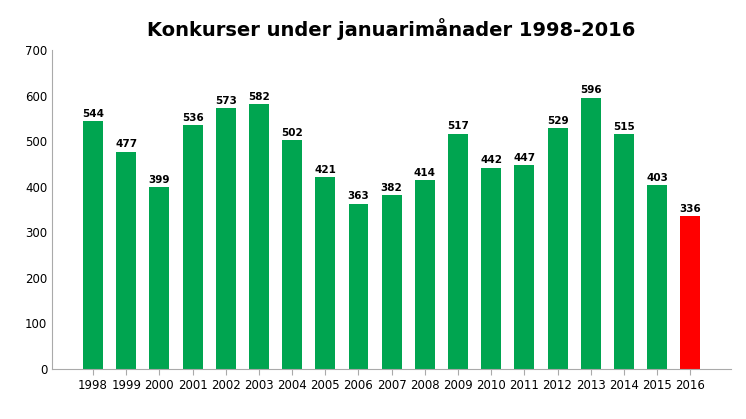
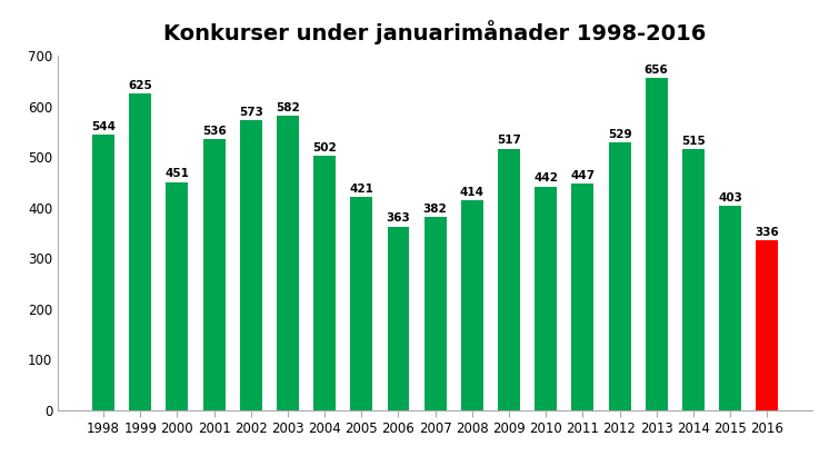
1999: 477 -> 625
2000: 399 -> 451
2013: 596 -> 656
